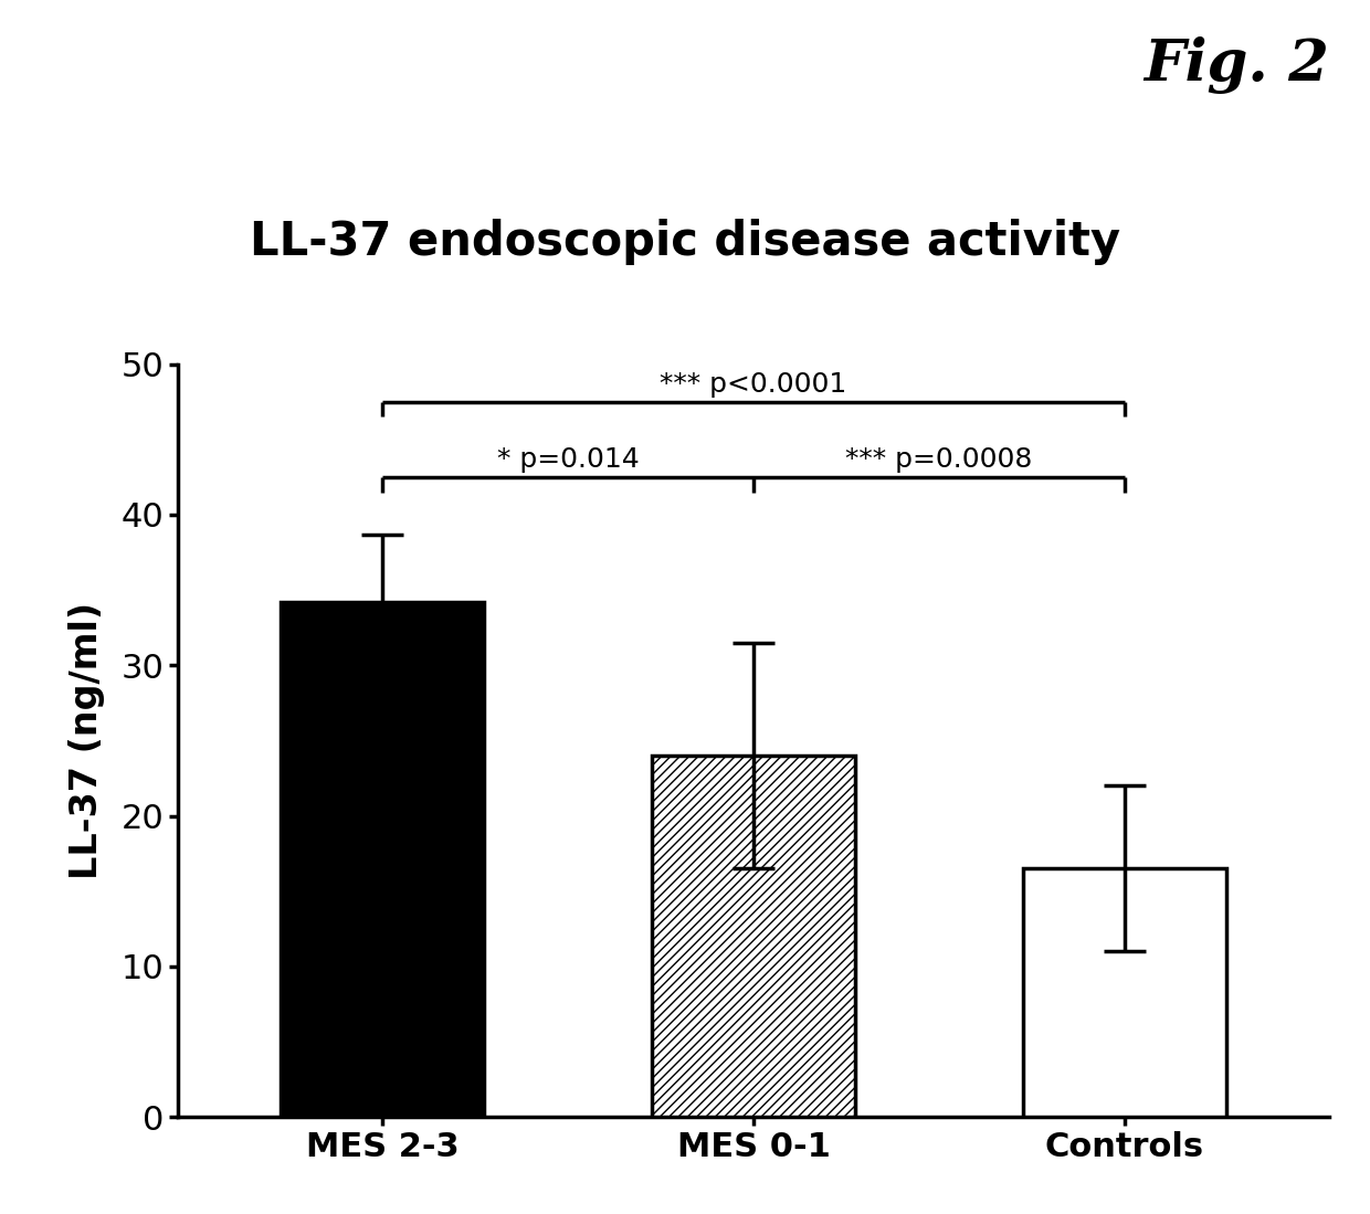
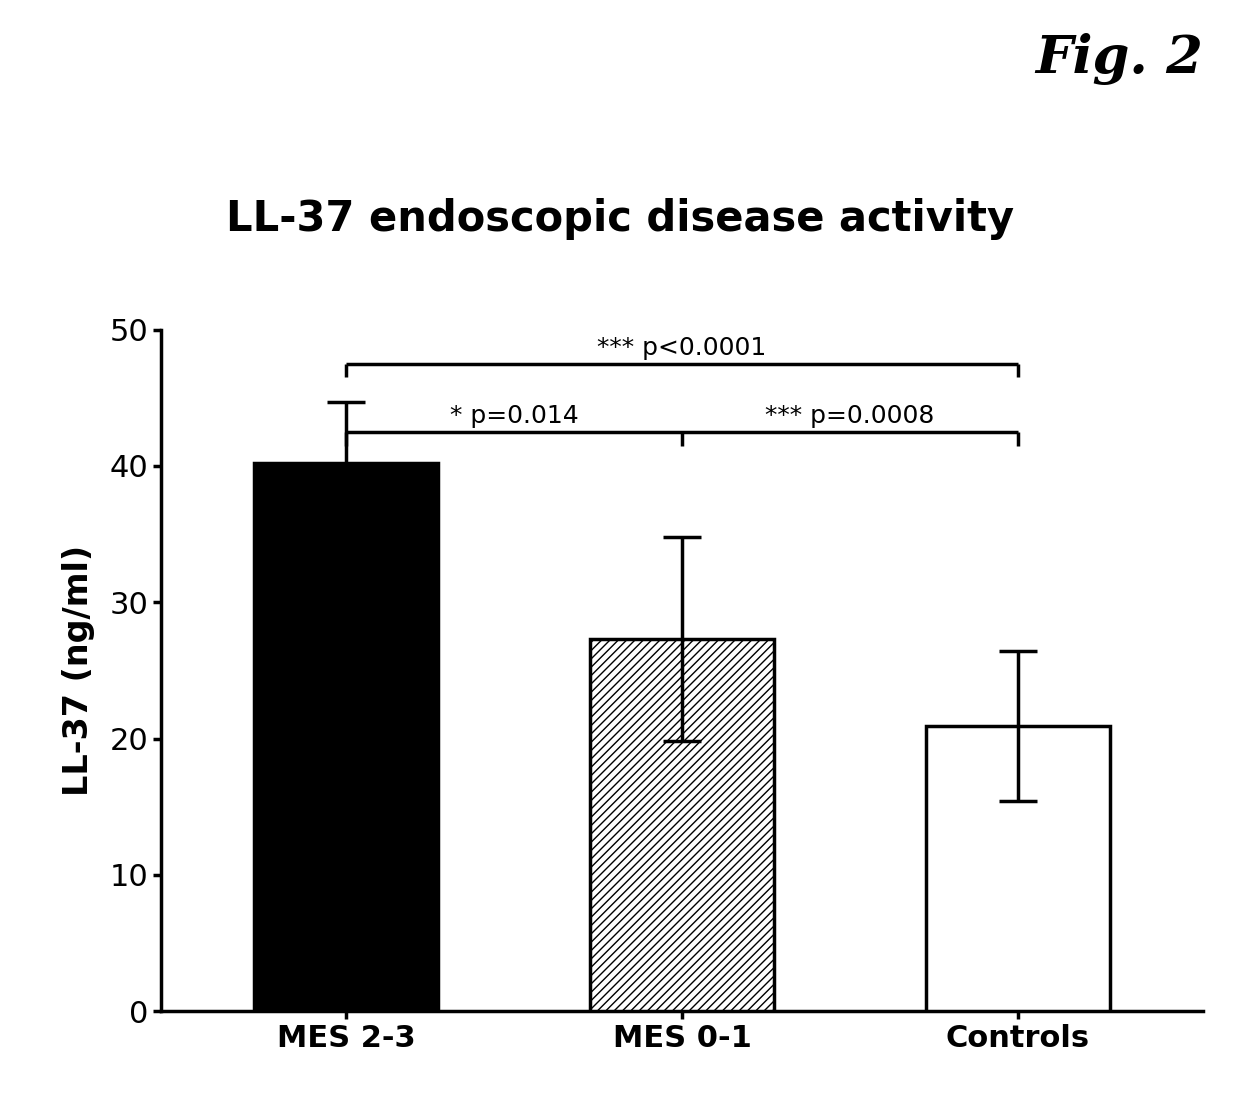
MES 2-3: 34.2 -> 40.2
MES 0-1: 24.0 -> 27.3
Controls: 16.5 -> 20.9
